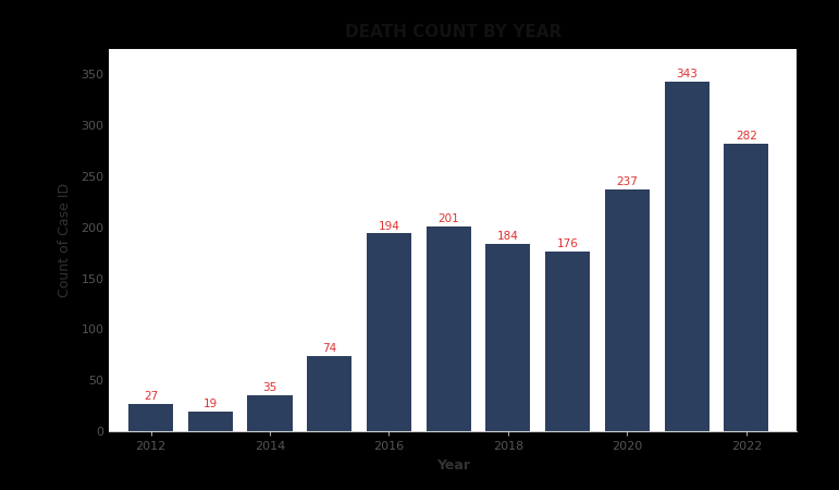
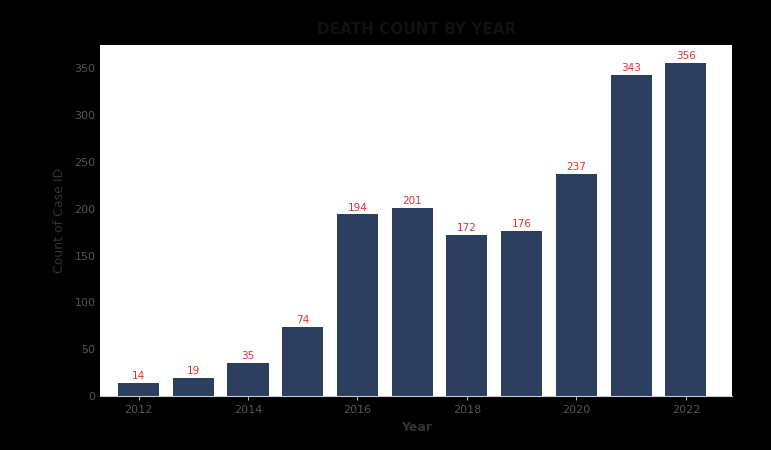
2012: 27 -> 14
2018: 184 -> 172
2022: 282 -> 356
